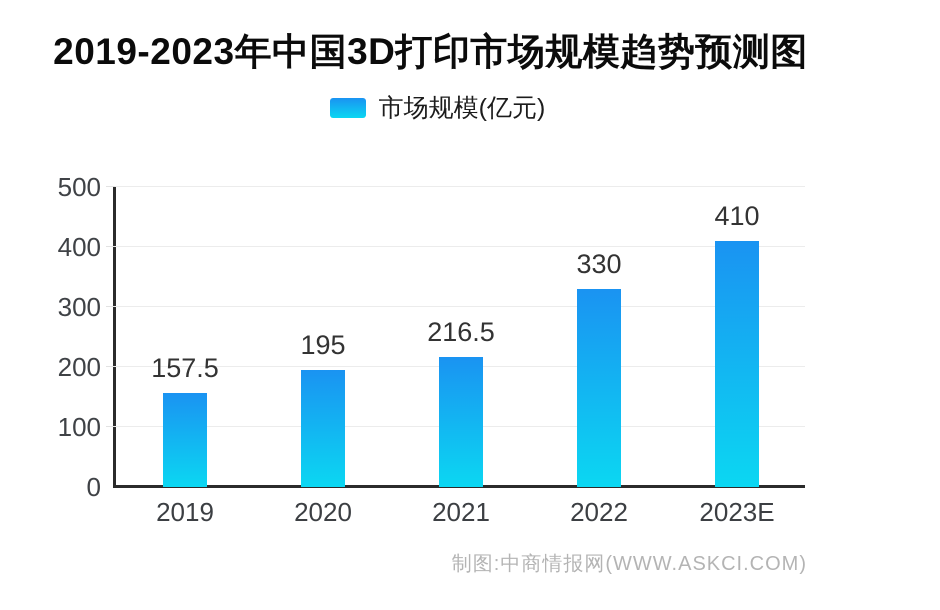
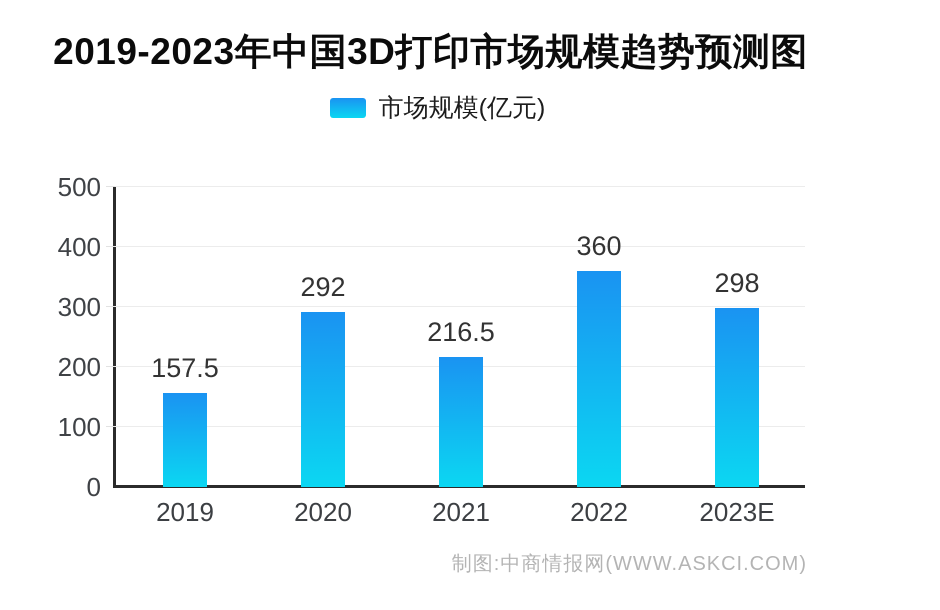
2020: 195 -> 292
2022: 330 -> 360
2023E: 410 -> 298
